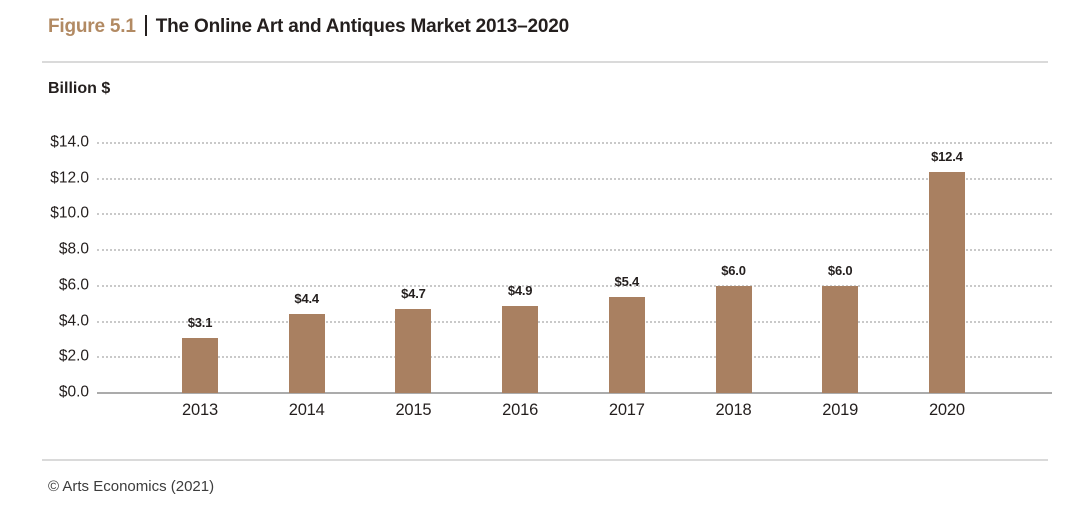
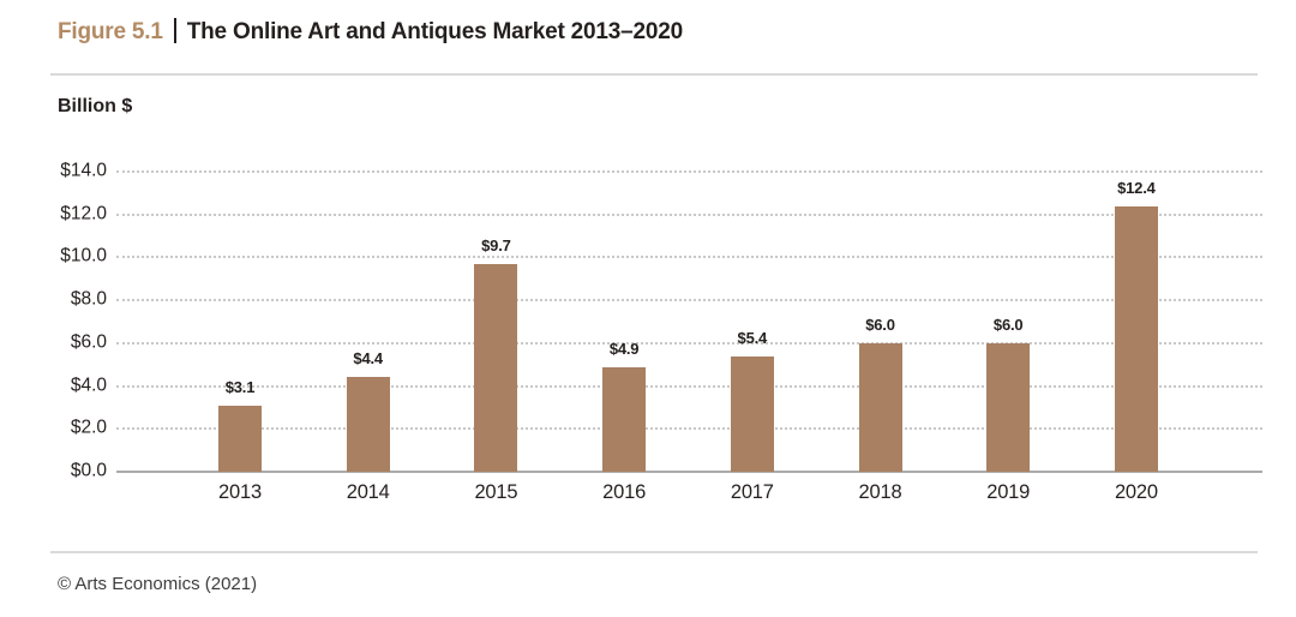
2015: $4.7 -> $9.7
